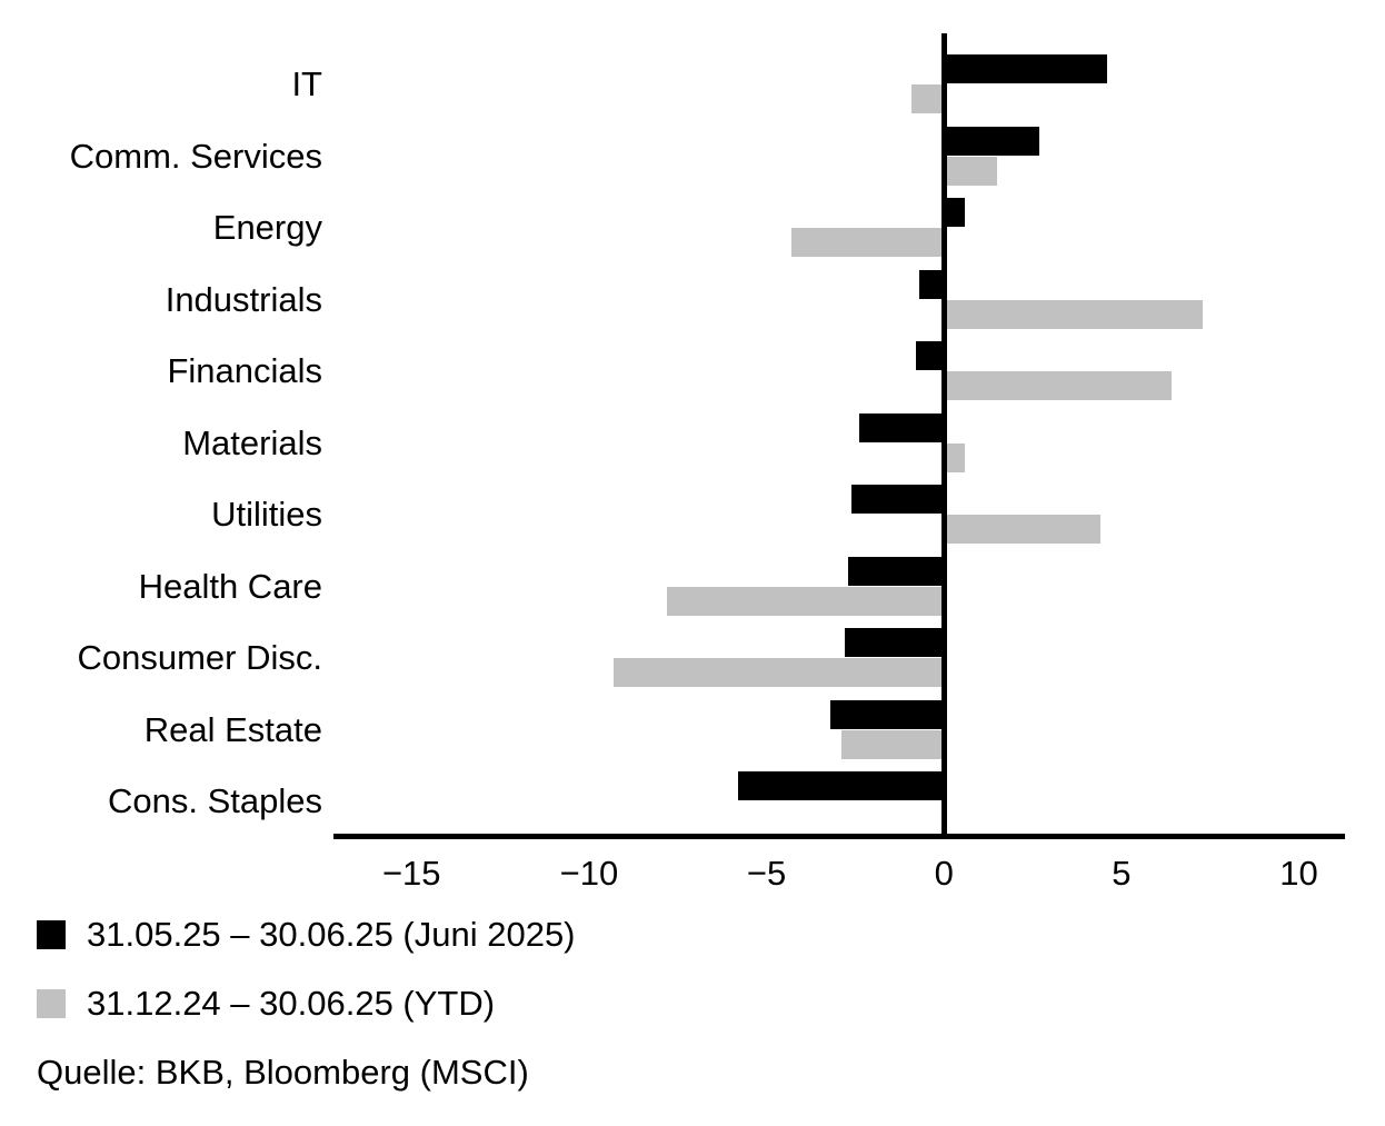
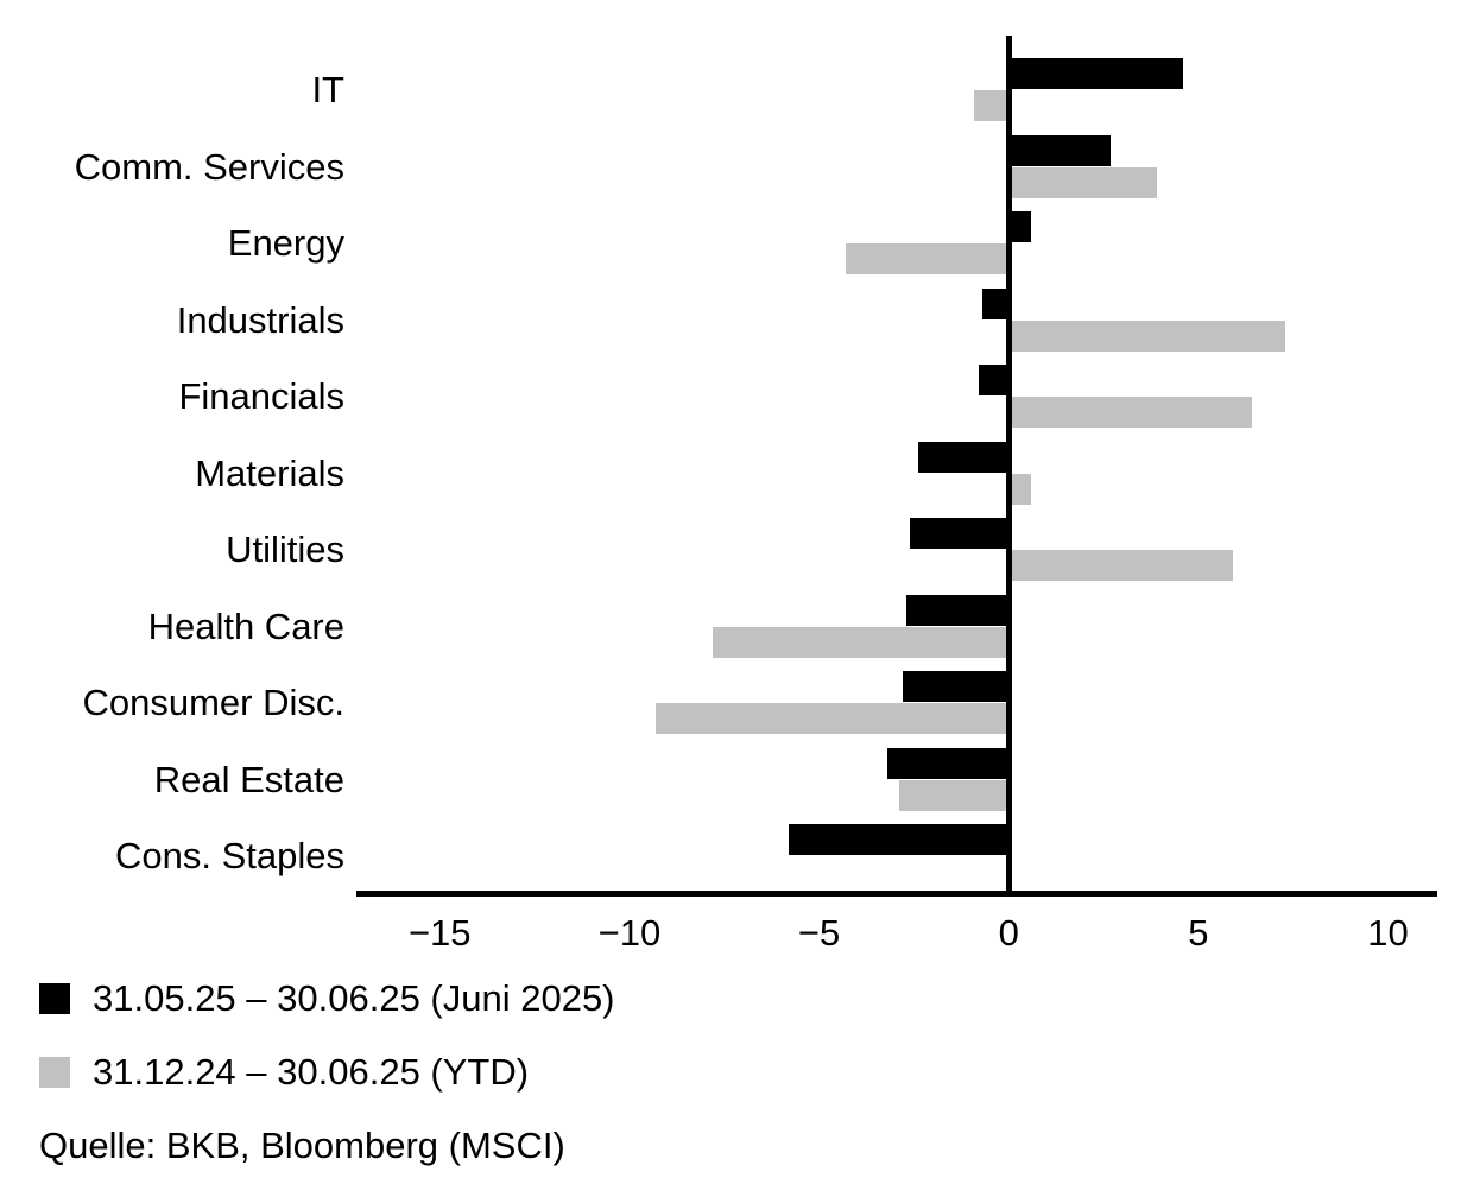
31.12.24 – 30.06.25 (YTD)/Comm. Services: 1.5 -> 3.9
31.12.24 – 30.06.25 (YTD)/Utilities: 4.4 -> 5.9
